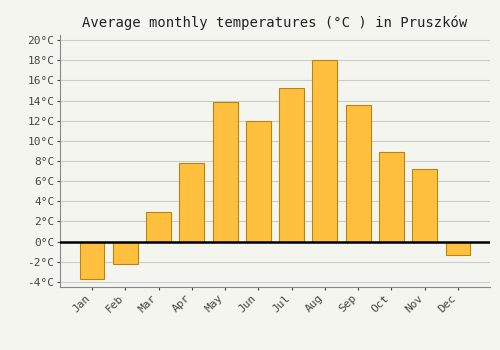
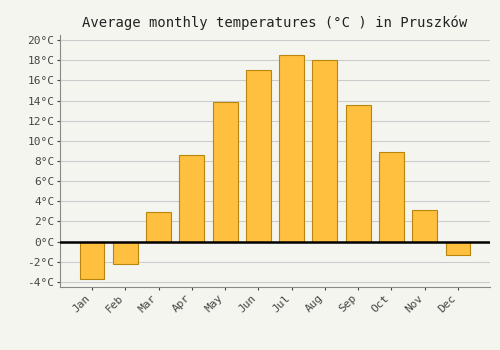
Apr: 7.8°C -> 8.6°C
Jun: 12.0°C -> 17.0°C
Jul: 15.2°C -> 18.5°C
Nov: 7.2°C -> 3.1°C
